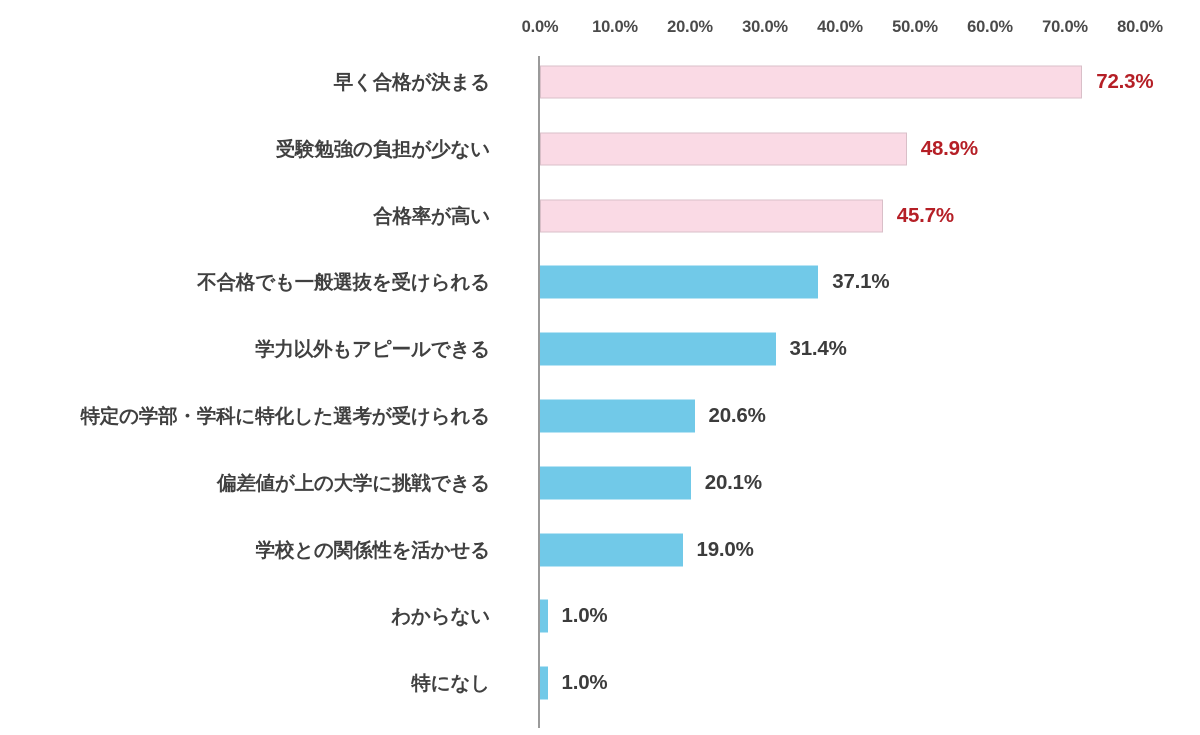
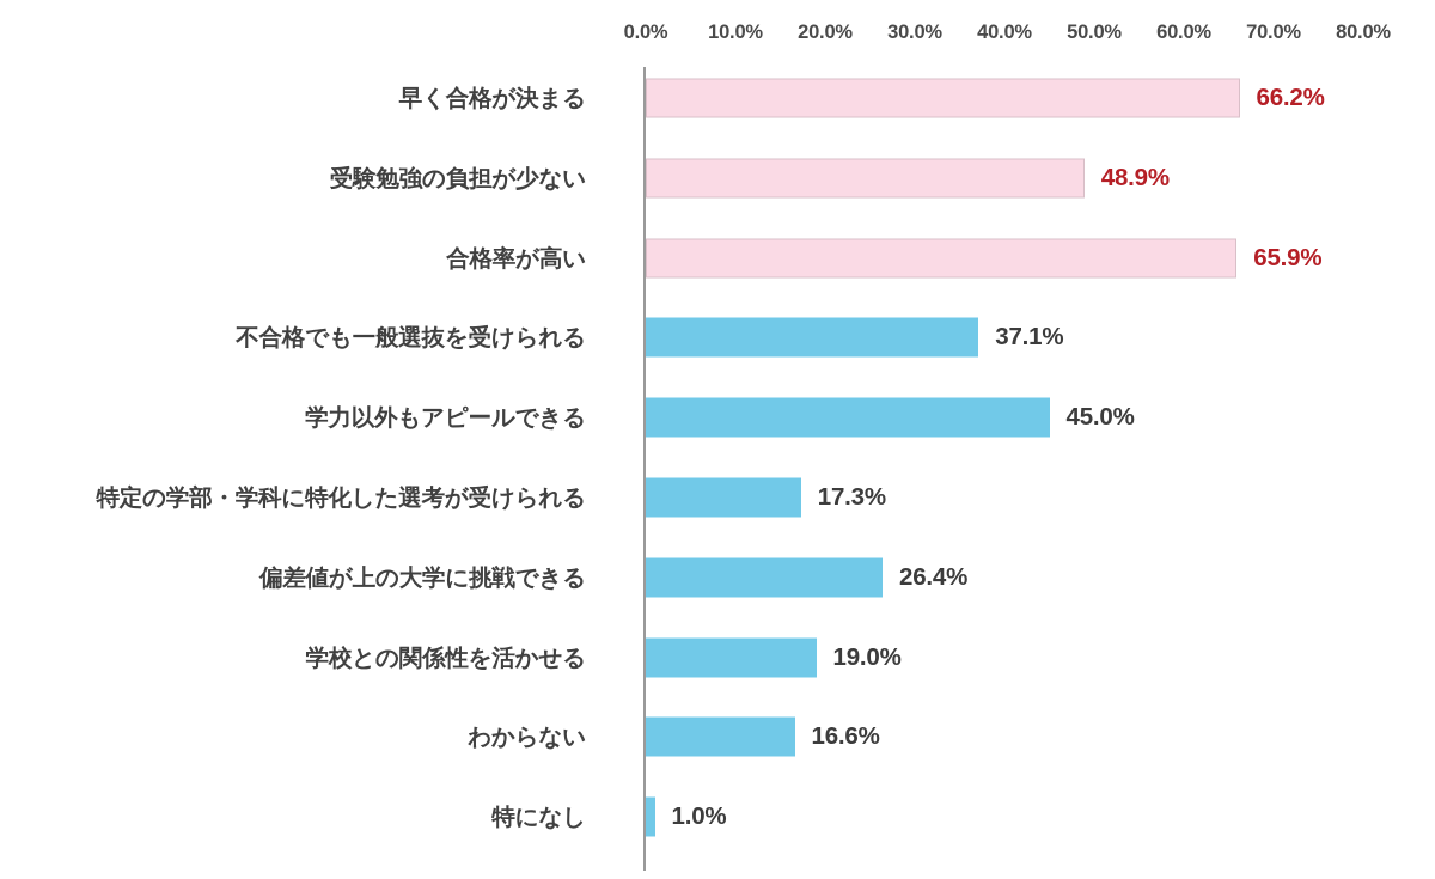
早く合格が決まる: 72.3% -> 66.2%
合格率が高い: 45.7% -> 65.9%
学力以外もアピールできる: 31.4% -> 45.0%
特定の学部・学科に特化した選考が受けられる: 20.6% -> 17.3%
偏差値が上の大学に挑戦できる: 20.1% -> 26.4%
わからない: 1.0% -> 16.6%
